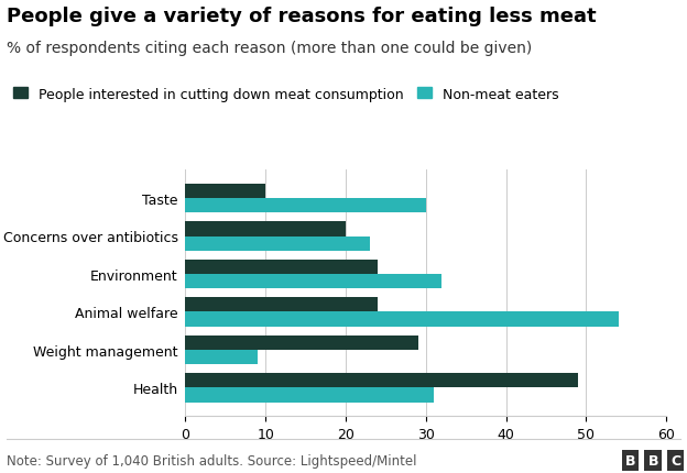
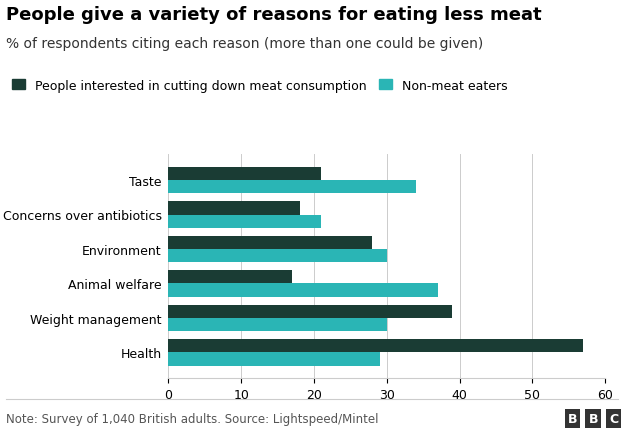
People interested in cutting down meat consumption/Taste: 10 -> 21
Non-meat eaters/Taste: 30 -> 34
People interested in cutting down meat consumption/Concerns over antibiotics: 20 -> 18
Non-meat eaters/Concerns over antibiotics: 23 -> 21
People interested in cutting down meat consumption/Environment: 24 -> 28
Non-meat eaters/Environment: 32 -> 30
People interested in cutting down meat consumption/Animal welfare: 24 -> 17
Non-meat eaters/Animal welfare: 54 -> 37
People interested in cutting down meat consumption/Weight management: 29 -> 39
Non-meat eaters/Weight management: 9 -> 30
People interested in cutting down meat consumption/Health: 49 -> 57
Non-meat eaters/Health: 31 -> 29
